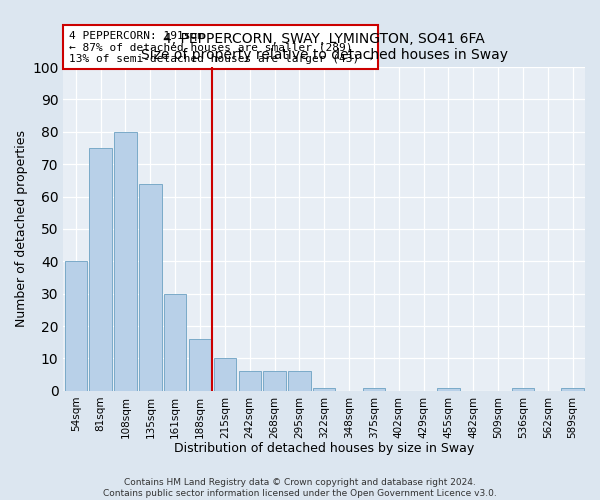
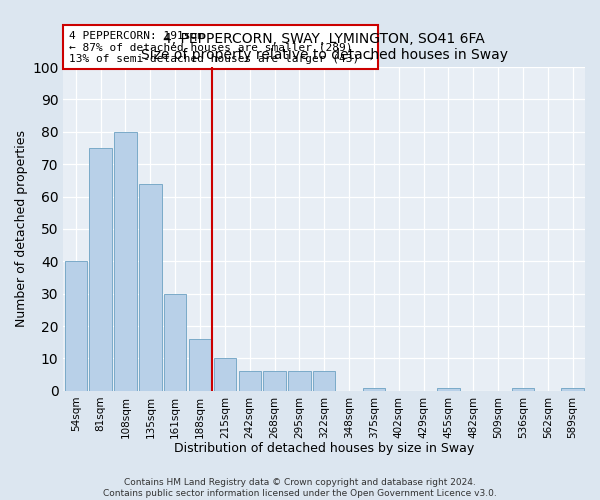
322sqm: 1 -> 6
